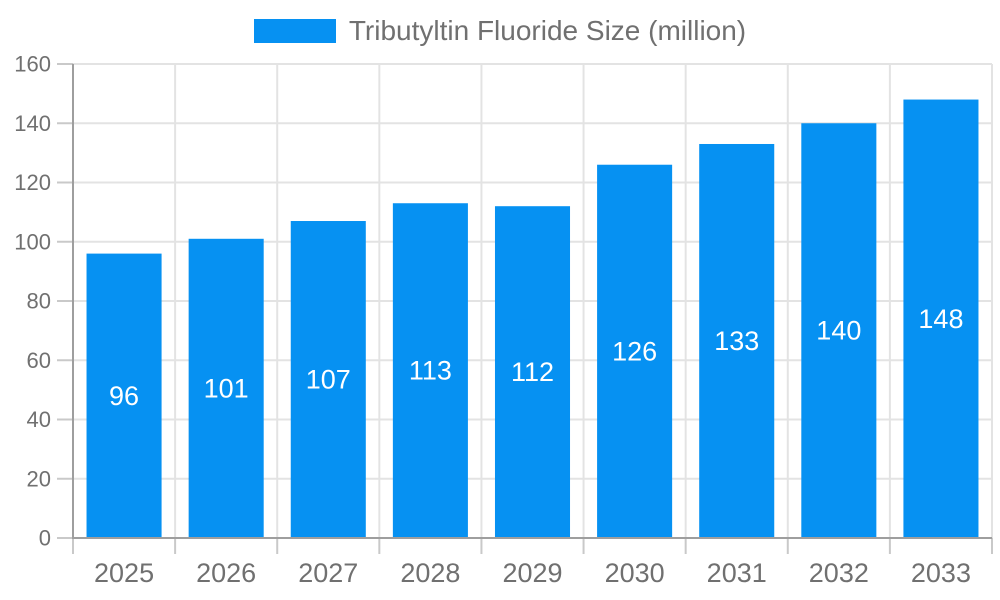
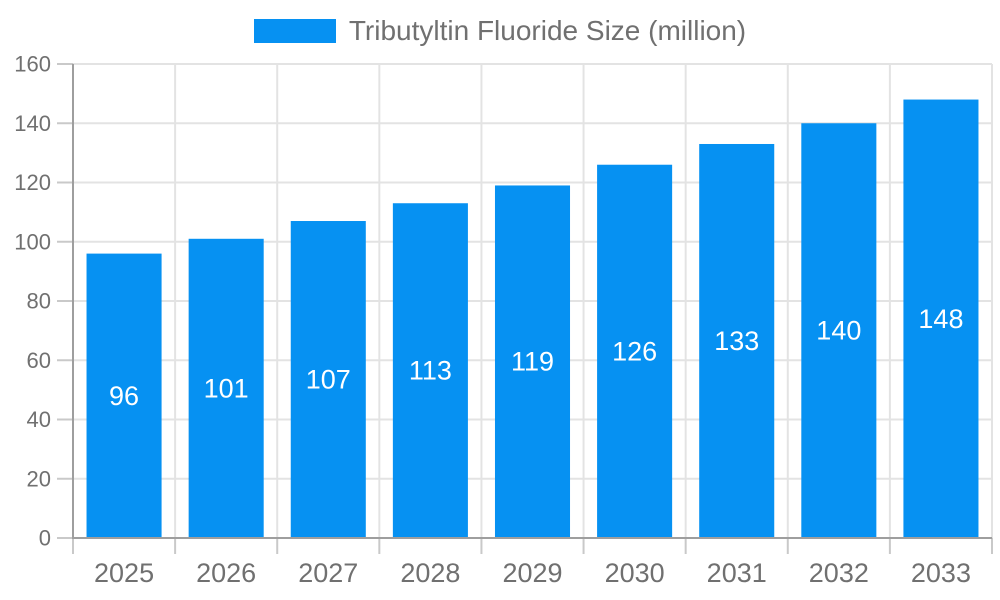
2029: 112 -> 119
